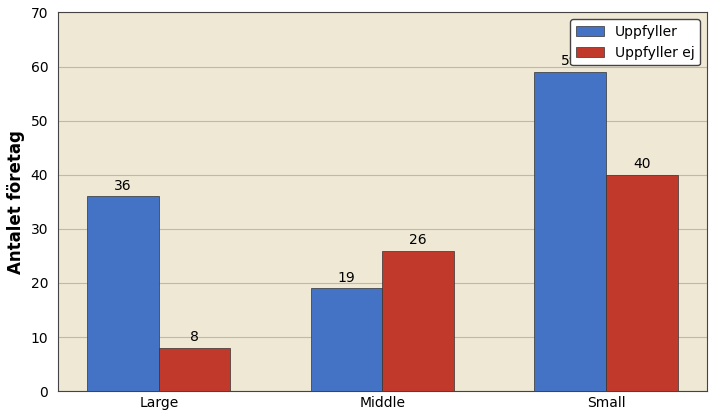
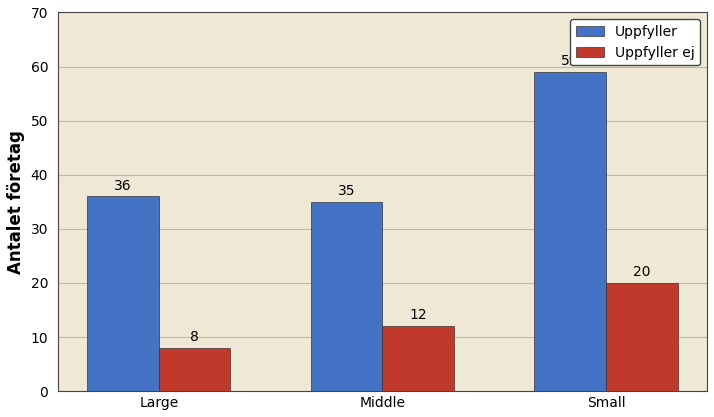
Uppfyller/Middle: 19 -> 35
Uppfyller ej/Middle: 26 -> 12
Uppfyller ej/Small: 40 -> 20
